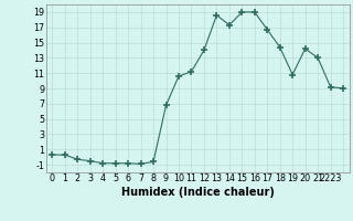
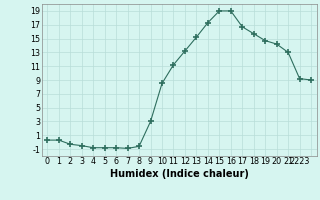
9: 6.8 -> 3.0
10: 10.6 -> 8.5
12: 14.0 -> 13.2
13: 18.6 -> 15.2
18: 14.4 -> 15.7
19: 10.8 -> 14.7
